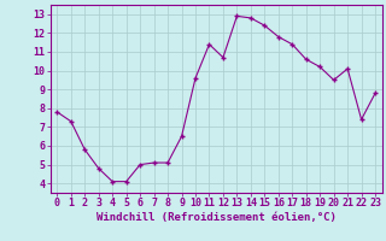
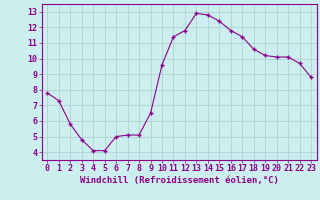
12: 10.7 -> 11.8
20: 9.5 -> 10.1
22: 7.4 -> 9.7
